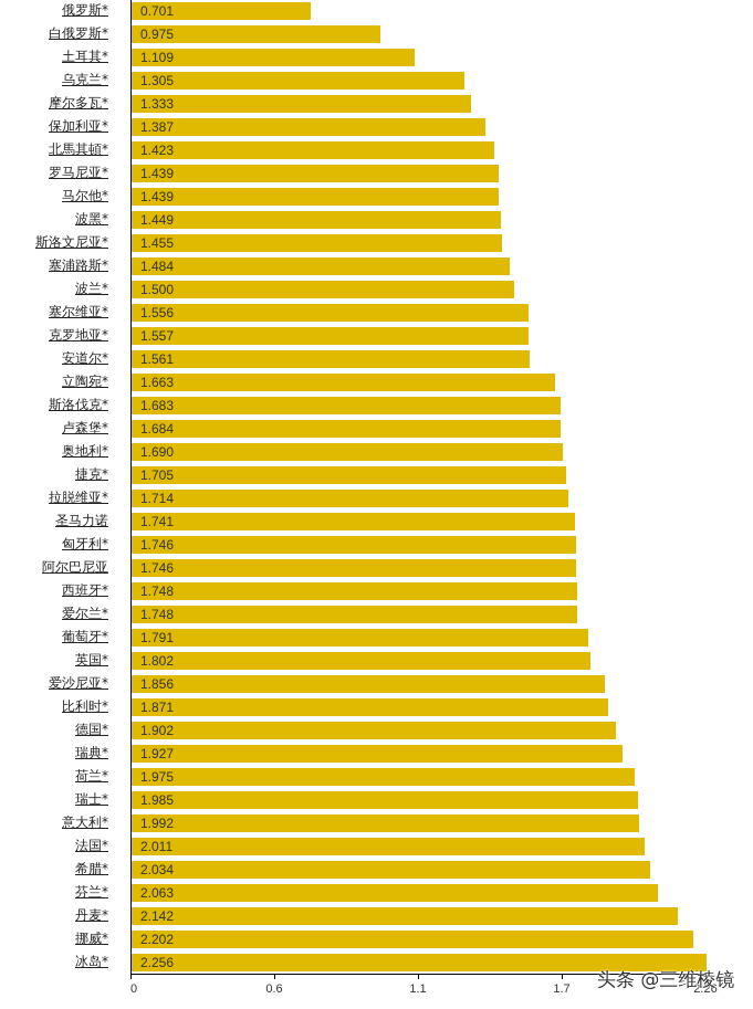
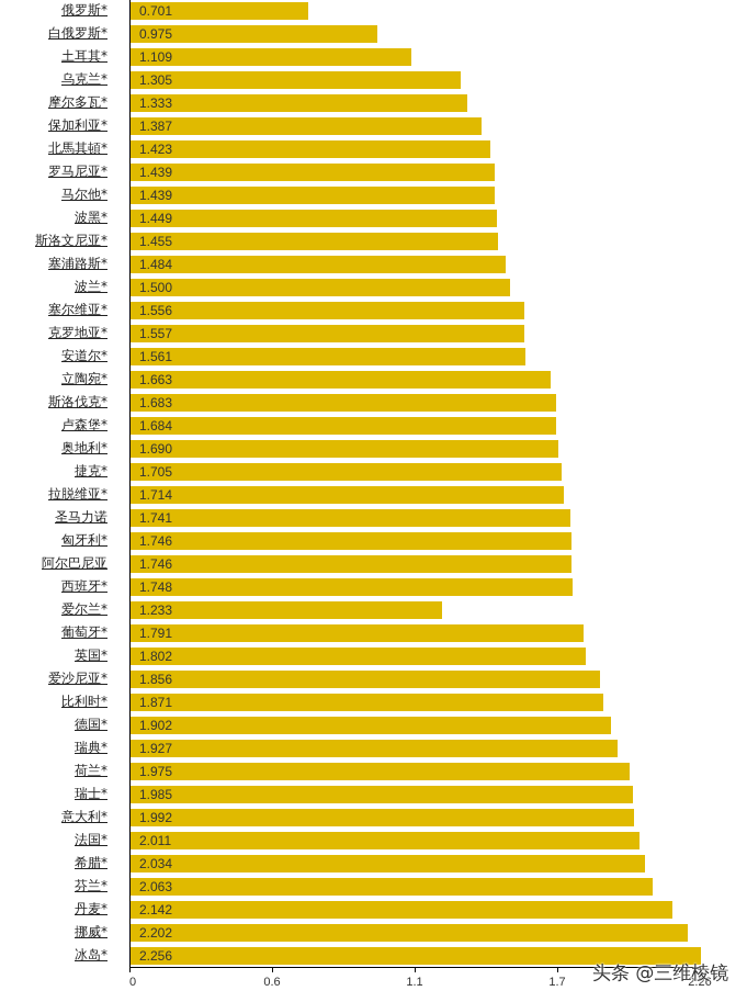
爱尔兰*: 1.748 -> 1.233
